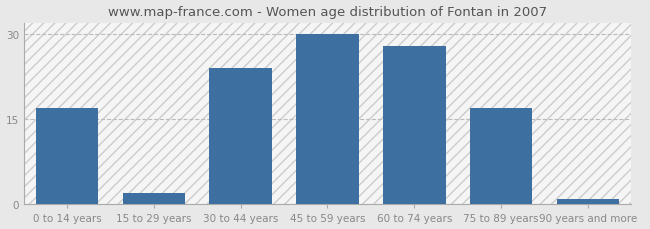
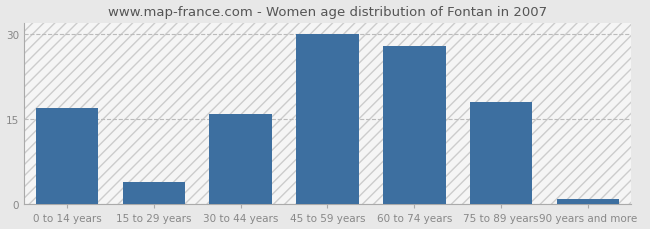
15 to 29 years: 2 -> 4
30 to 44 years: 24 -> 16
75 to 89 years: 17 -> 18
